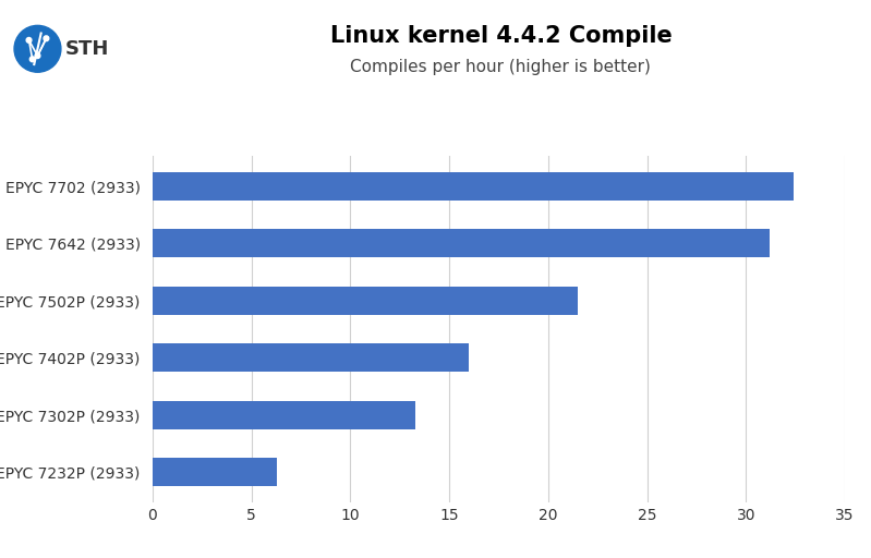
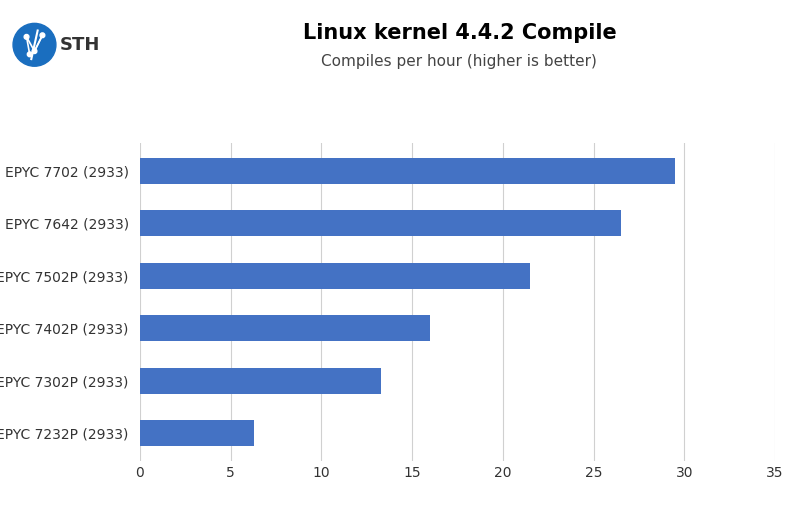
EPYC 7702 (2933): 32.4 -> 29.5
EPYC 7642 (2933): 31.2 -> 26.5
